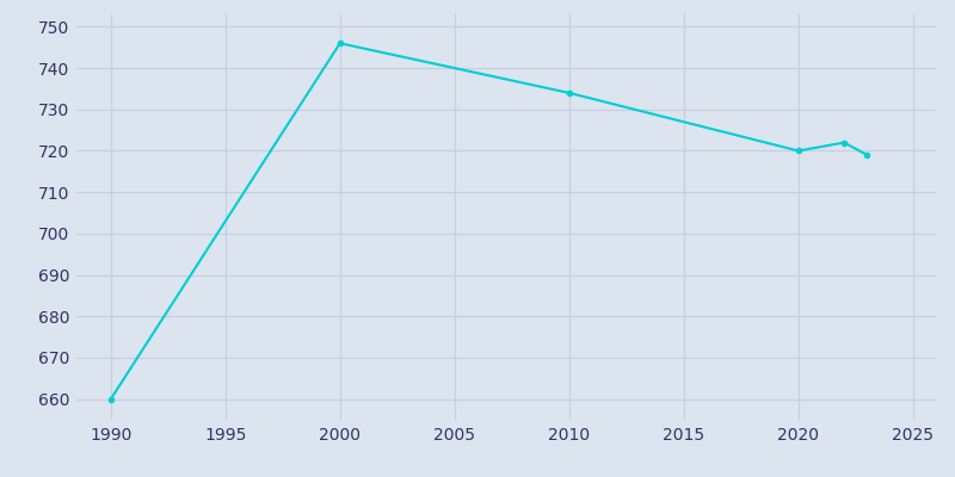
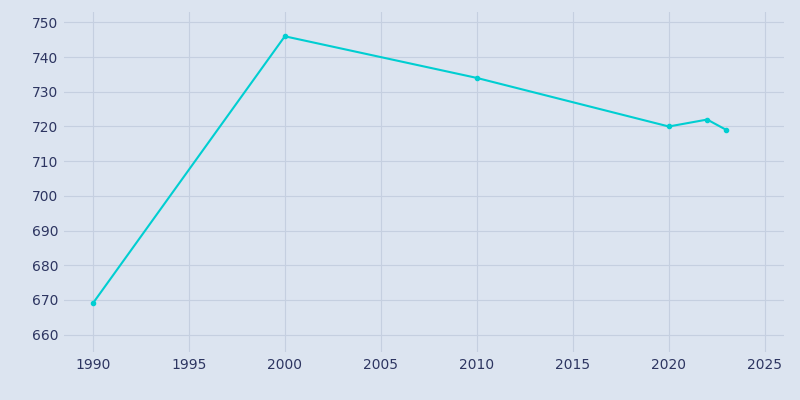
1990: 660 -> 669
